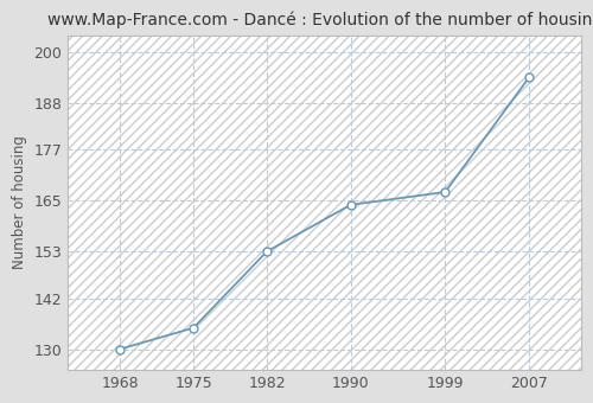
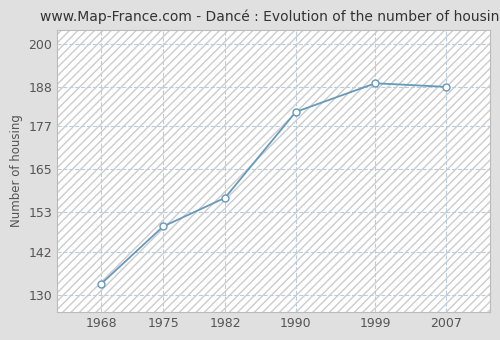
1968: 130 -> 133
1975: 135 -> 149
1982: 153 -> 157
1990: 164 -> 181
1999: 167 -> 189
2007: 194 -> 188
